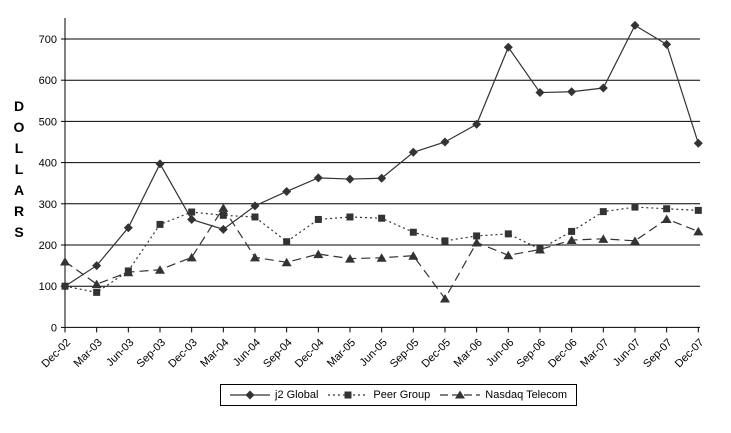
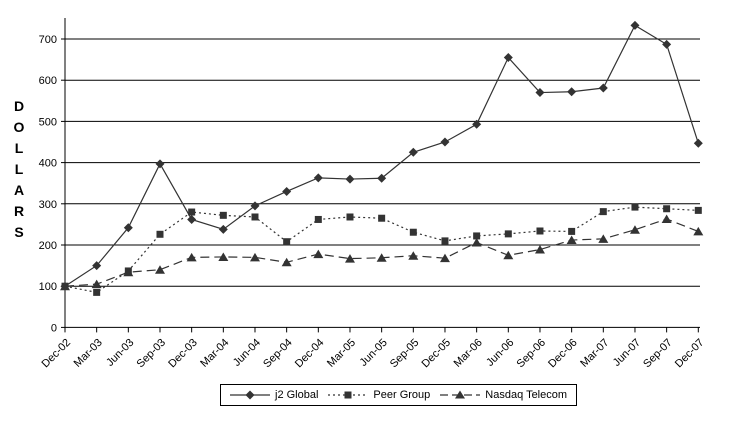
Nasdaq Telecom/Dec-02: 160 -> 100
Peer Group/Sep-03: 250 -> 230
Nasdaq Telecom/Mar-04: 290 -> 170
Nasdaq Telecom/Dec-05: 70 -> 170
j2 Global/Jun-06: 680 -> 660
Peer Group/Sep-06: 190 -> 230
Nasdaq Telecom/Jun-07: 210 -> 240
